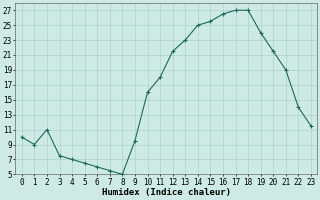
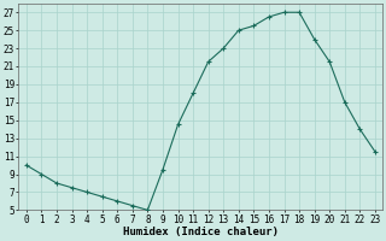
2: 11.0 -> 8.0
10: 16.0 -> 14.5
21: 19.0 -> 17.0
